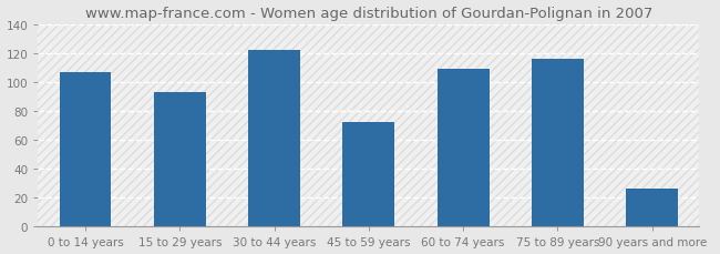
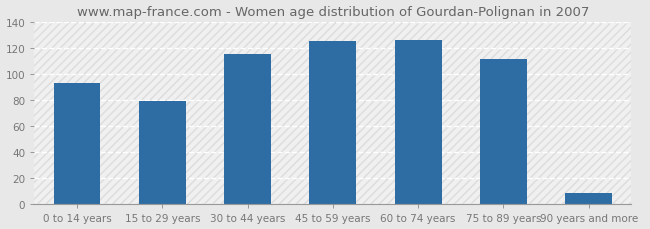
0 to 14 years: 107 -> 93
15 to 29 years: 93 -> 79
30 to 44 years: 122 -> 115
45 to 59 years: 72 -> 125
60 to 74 years: 109 -> 126
75 to 89 years: 116 -> 111
90 years and more: 26 -> 9
